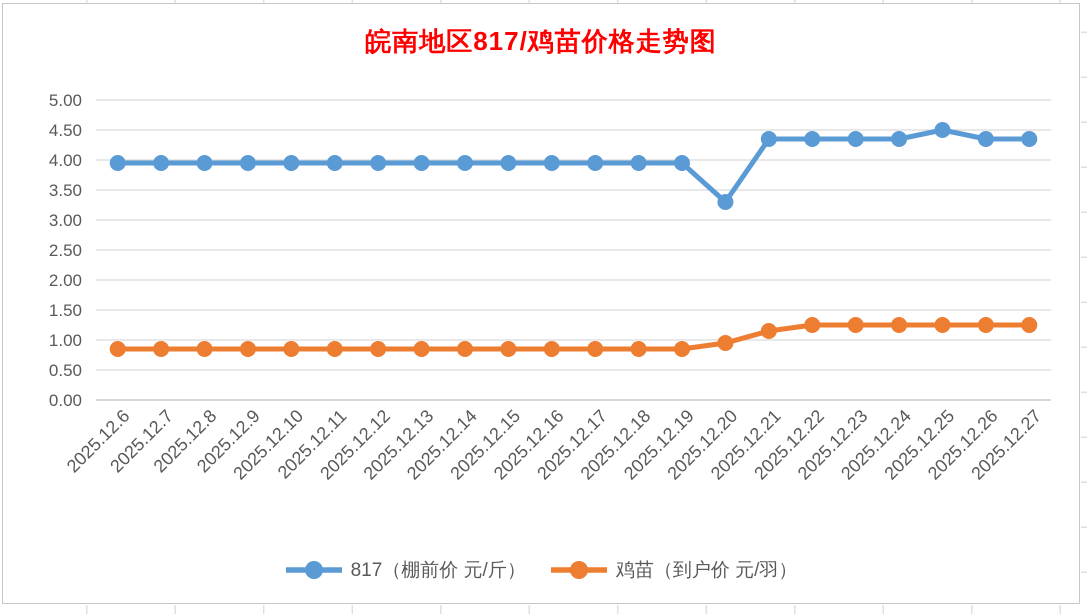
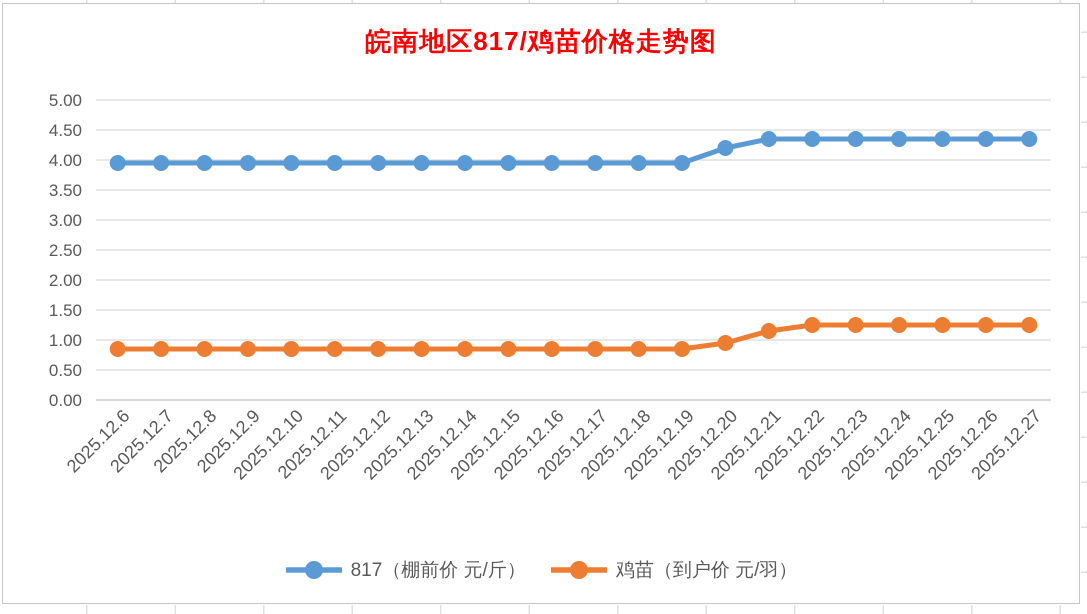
817（棚前价 元/斤）/2025.12.20: 3.3 -> 4.2
817（棚前价 元/斤）/2025.12.25: 4.5 -> 4.3
